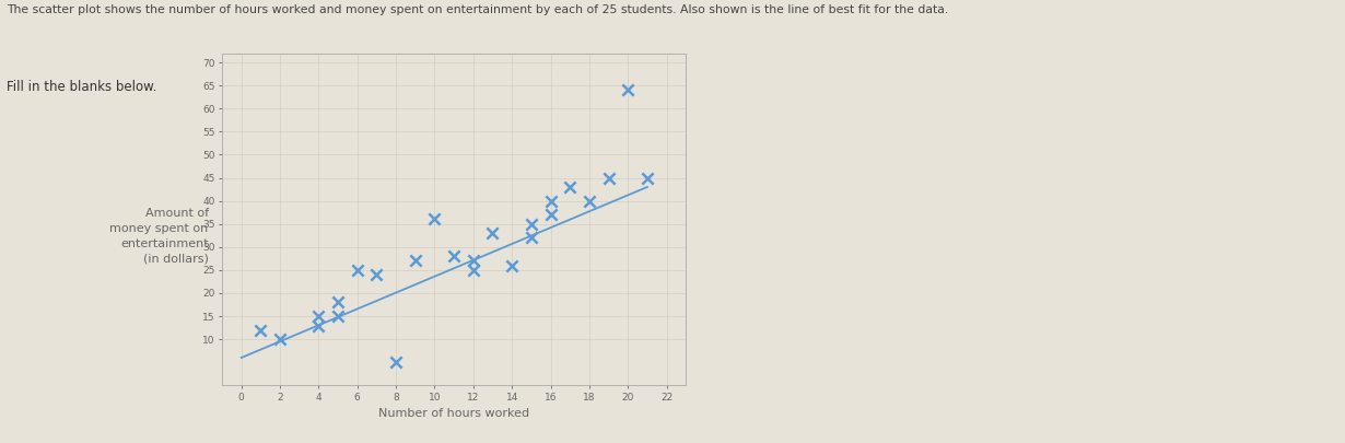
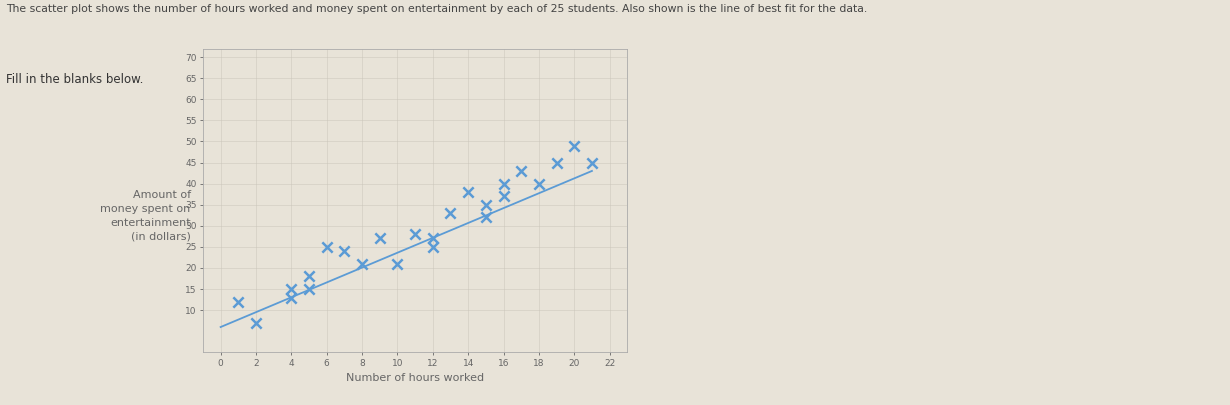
2: 10 -> 7
8: 5 -> 21
10: 36 -> 21
14: 26 -> 38
20: 64 -> 49
